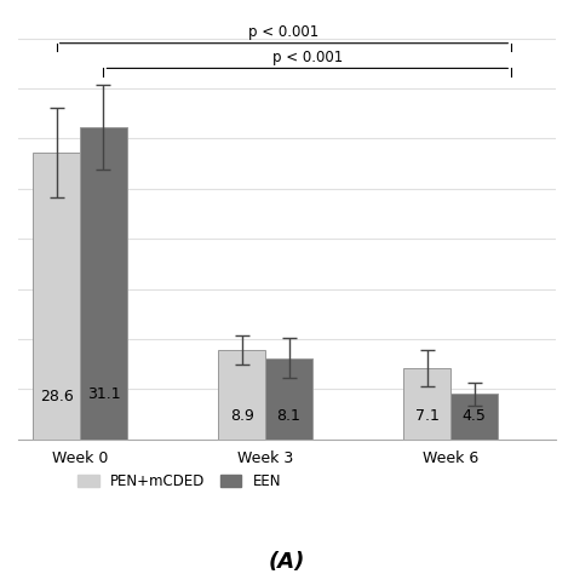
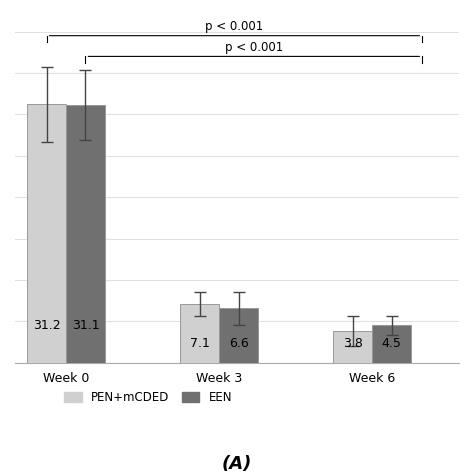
PEN+mCDED/Week 0: 28.6 -> 31.2
PEN+mCDED/Week 3: 8.9 -> 7.1
EEN/Week 3: 8.1 -> 6.6
PEN+mCDED/Week 6: 7.1 -> 3.8
